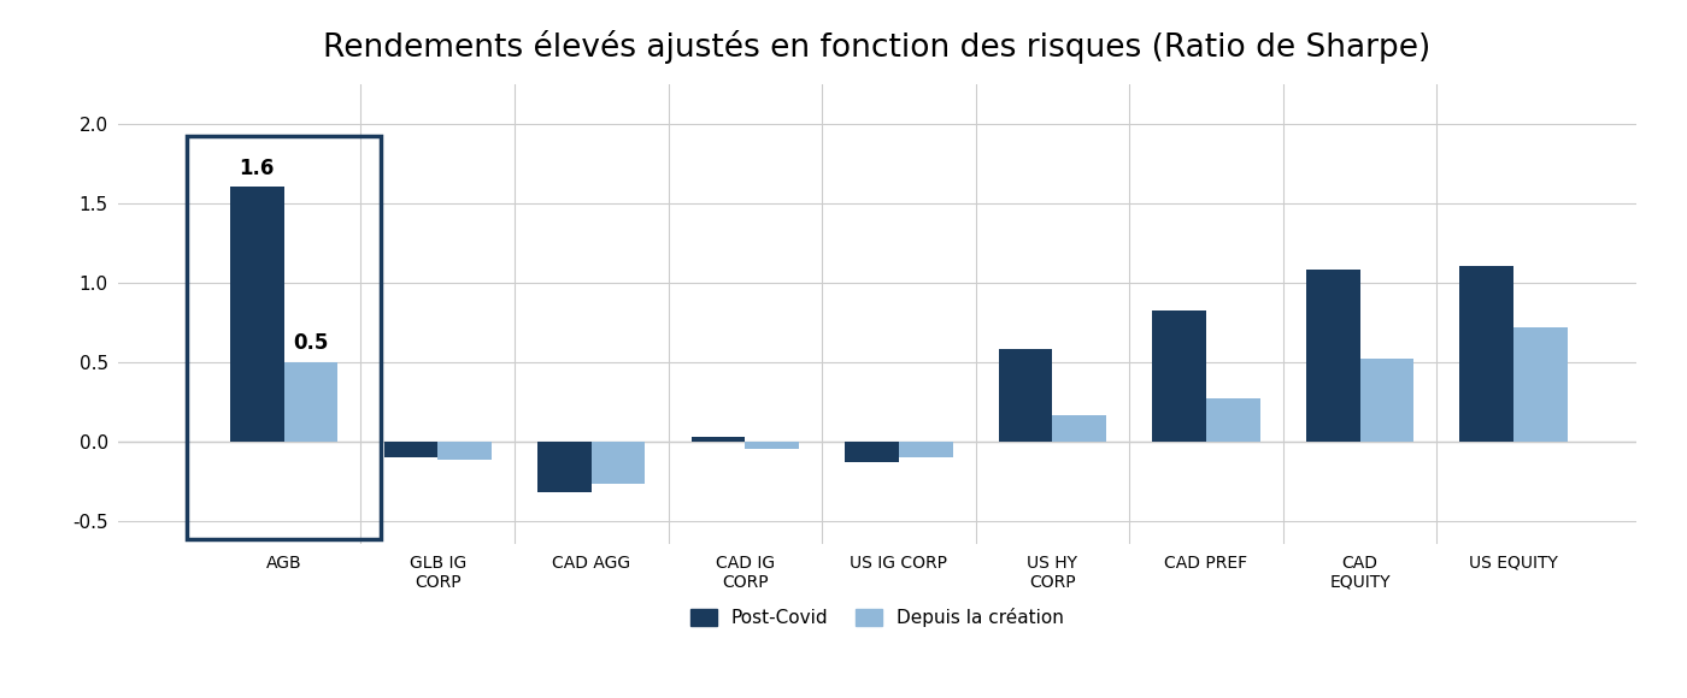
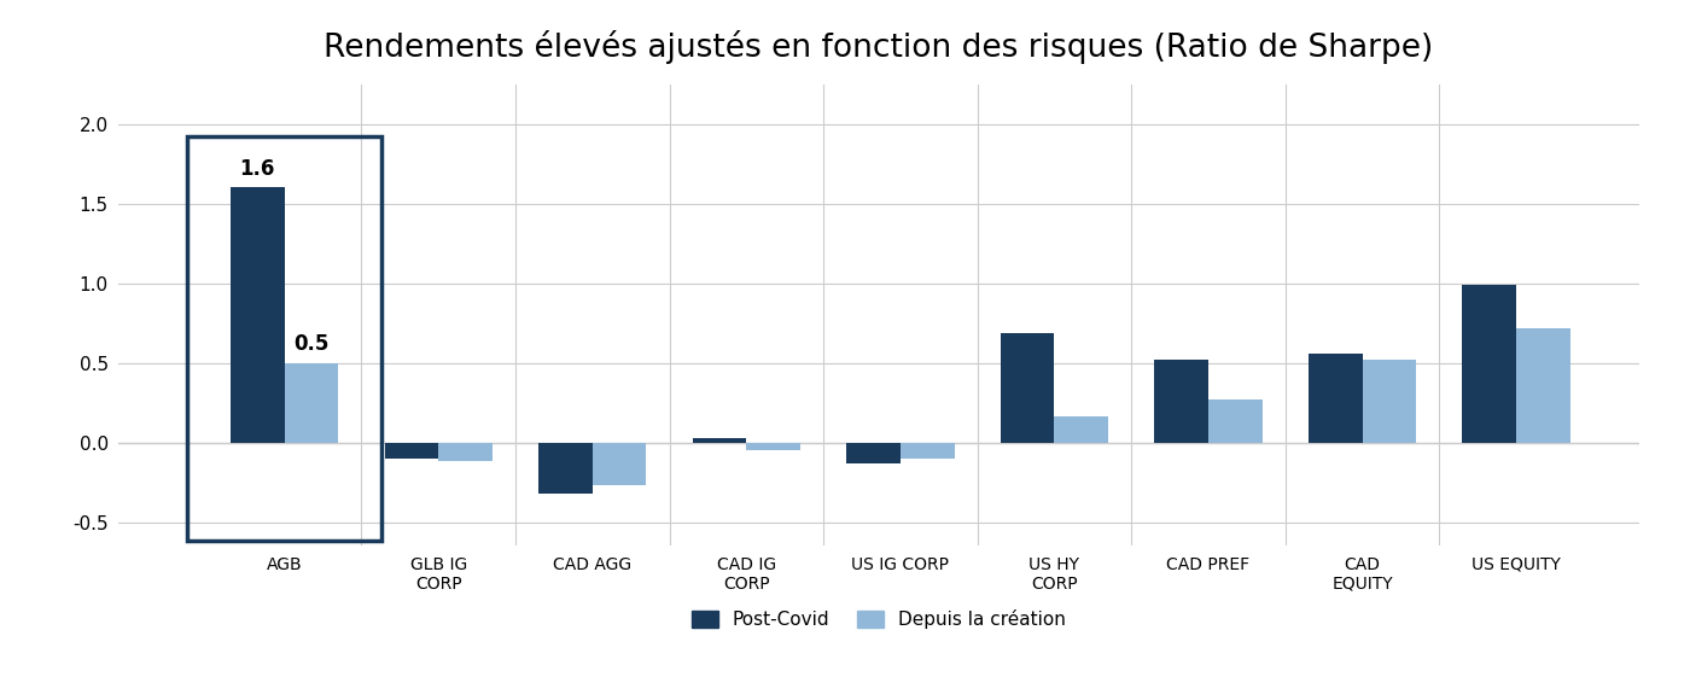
Post-Covid/US HY CORP: 0.58 -> 0.69
Post-Covid/CAD PREF: 0.82 -> 0.52
Post-Covid/CAD EQUITY: 1.08 -> 0.56
Post-Covid/US EQUITY: 1.10 -> 0.99
